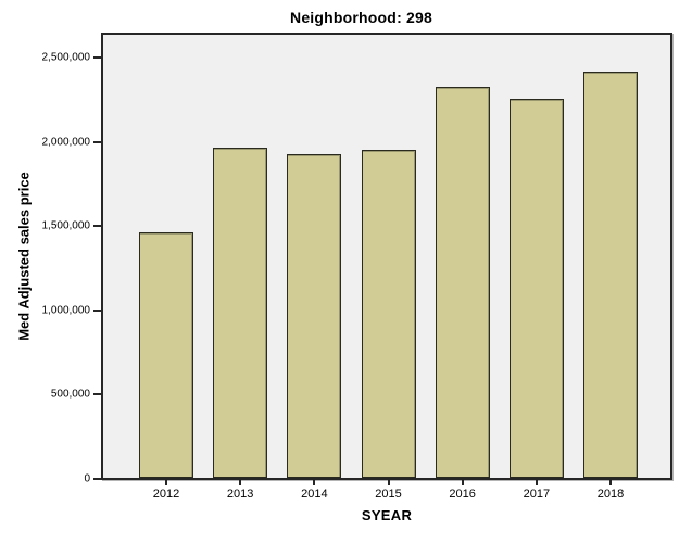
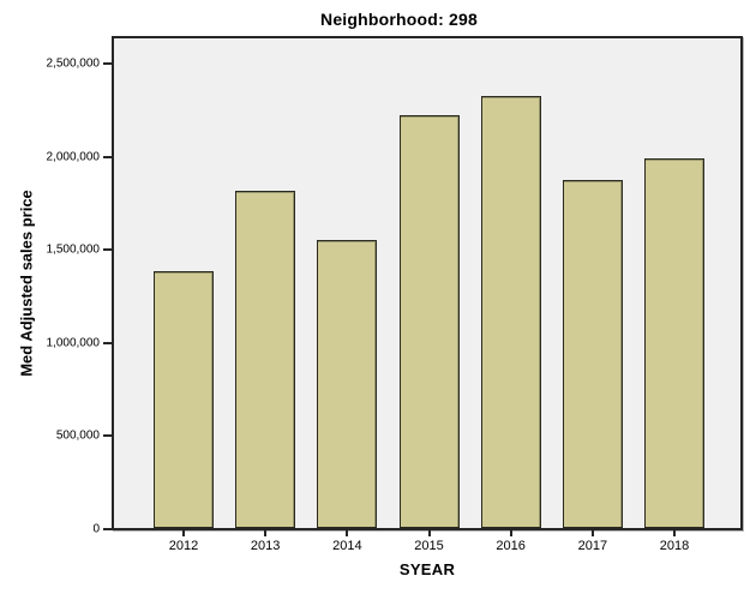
2012: 1460000 -> 1380000
2013: 1960000 -> 1810000
2014: 1920000 -> 1550000
2015: 1950000 -> 2220000
2017: 2250000 -> 1870000
2018: 2410000 -> 1990000
